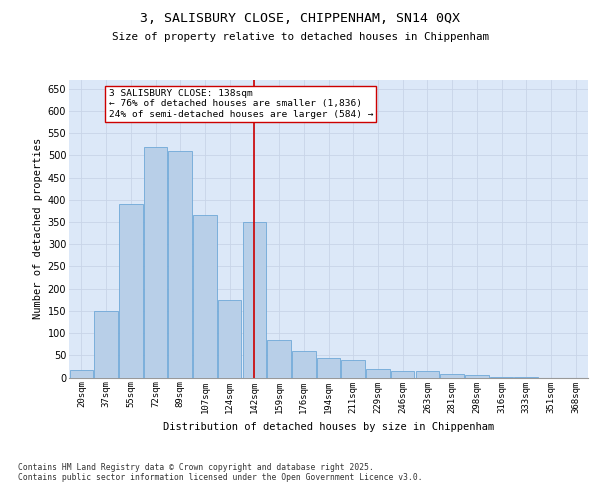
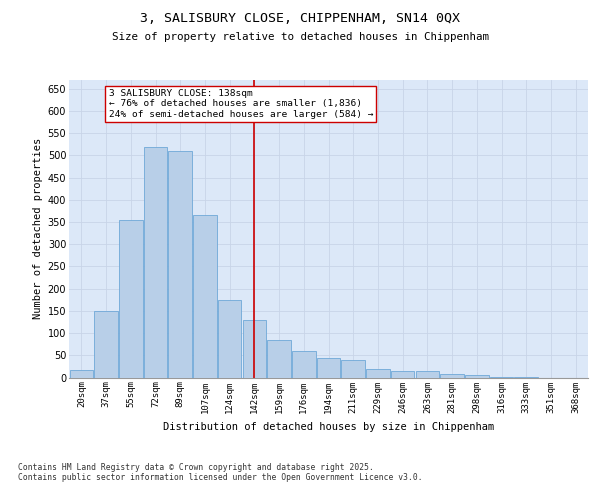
55sqm: 390 -> 355
142sqm: 350 -> 130
